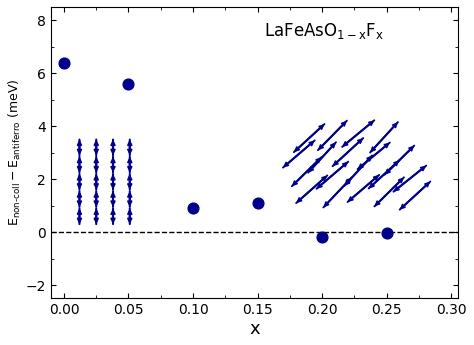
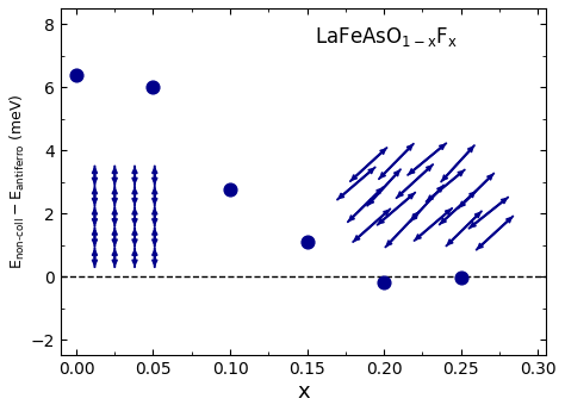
0.05: 5.60 -> 6.00
0.10: 0.90 -> 2.75
